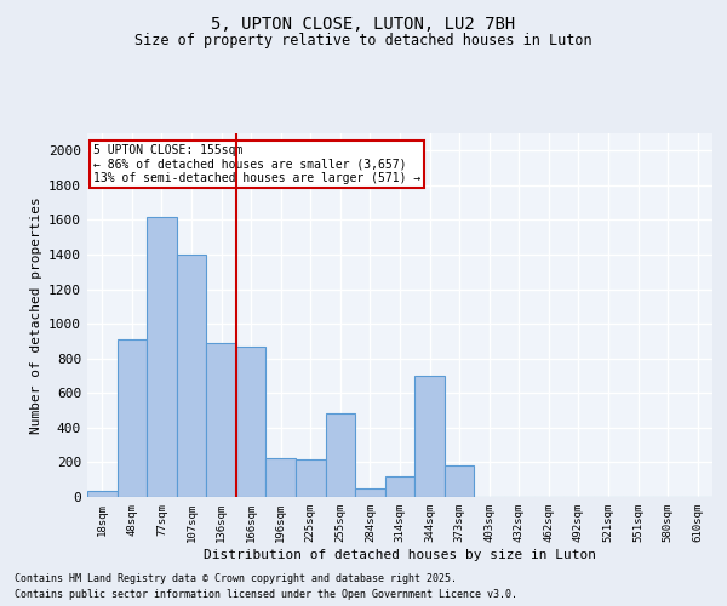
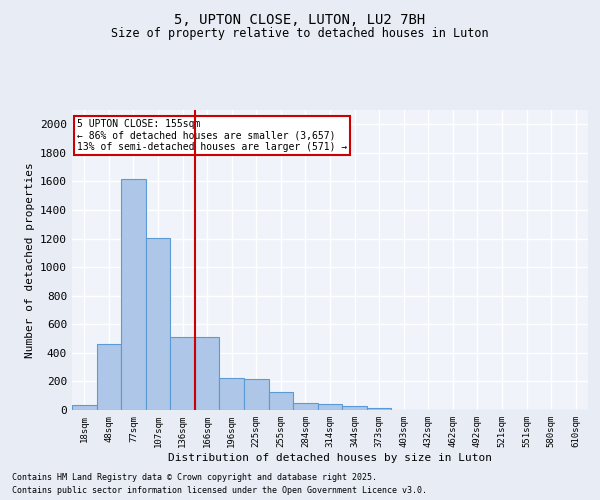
48sqm: 910 -> 460
107sqm: 1400 -> 1200
136sqm: 890 -> 510
166sqm: 870 -> 510
255sqm: 480 -> 120
314sqm: 120 -> 40
344sqm: 700 -> 20
373sqm: 180 -> 20
